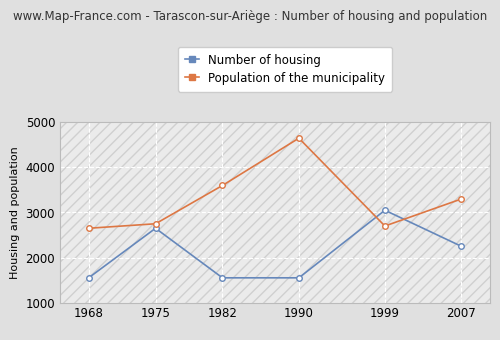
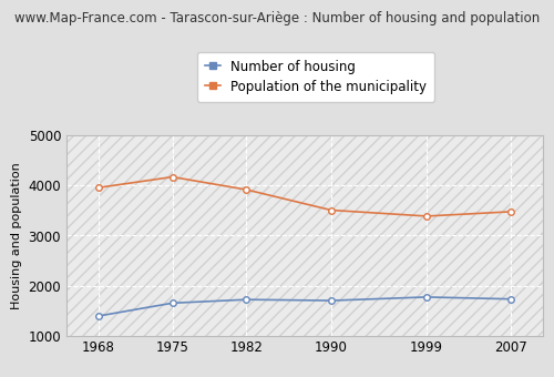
Number of housing/1968: 1550 -> 1390
Population of the municipality/1968: 2650 -> 3960
Number of housing/1975: 2650 -> 1650
Population of the municipality/1975: 2750 -> 4180
Number of housing/1982: 1550 -> 1720
Population of the municipality/1982: 3600 -> 3920
Number of housing/1990: 1550 -> 1700
Population of the municipality/1990: 4650 -> 3510
Number of housing/1999: 3050 -> 1770
Population of the municipality/1999: 2700 -> 3390
Number of housing/2007: 2250 -> 1730
Population of the municipality/2007: 3300 -> 3480
